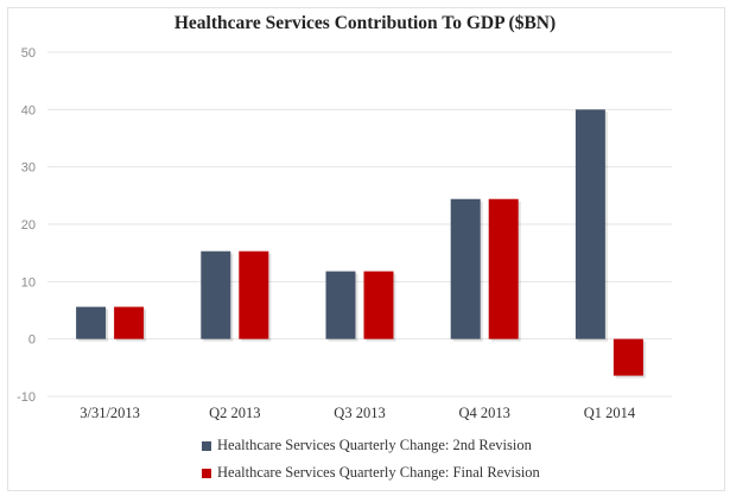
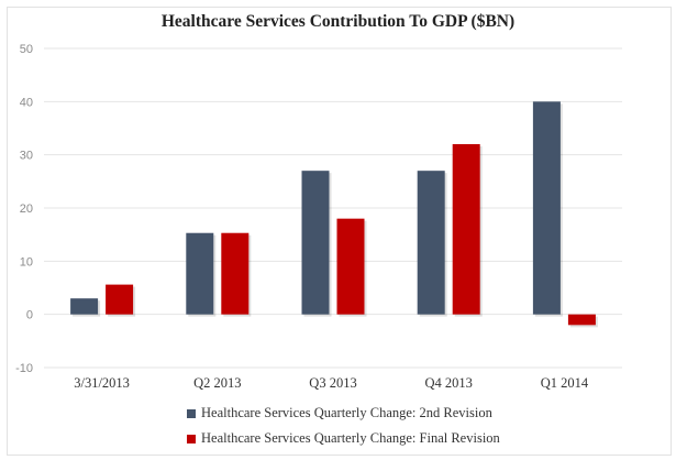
Healthcare Services Quarterly Change: 2nd Revision/3/31/2013: 6 -> 3
Healthcare Services Quarterly Change: 2nd Revision/Q3 2013: 12 -> 27
Healthcare Services Quarterly Change: Final Revision/Q3 2013: 12 -> 18
Healthcare Services Quarterly Change: 2nd Revision/Q4 2013: 24 -> 27
Healthcare Services Quarterly Change: Final Revision/Q4 2013: 24 -> 32
Healthcare Services Quarterly Change: Final Revision/Q1 2014: -6 -> -2
